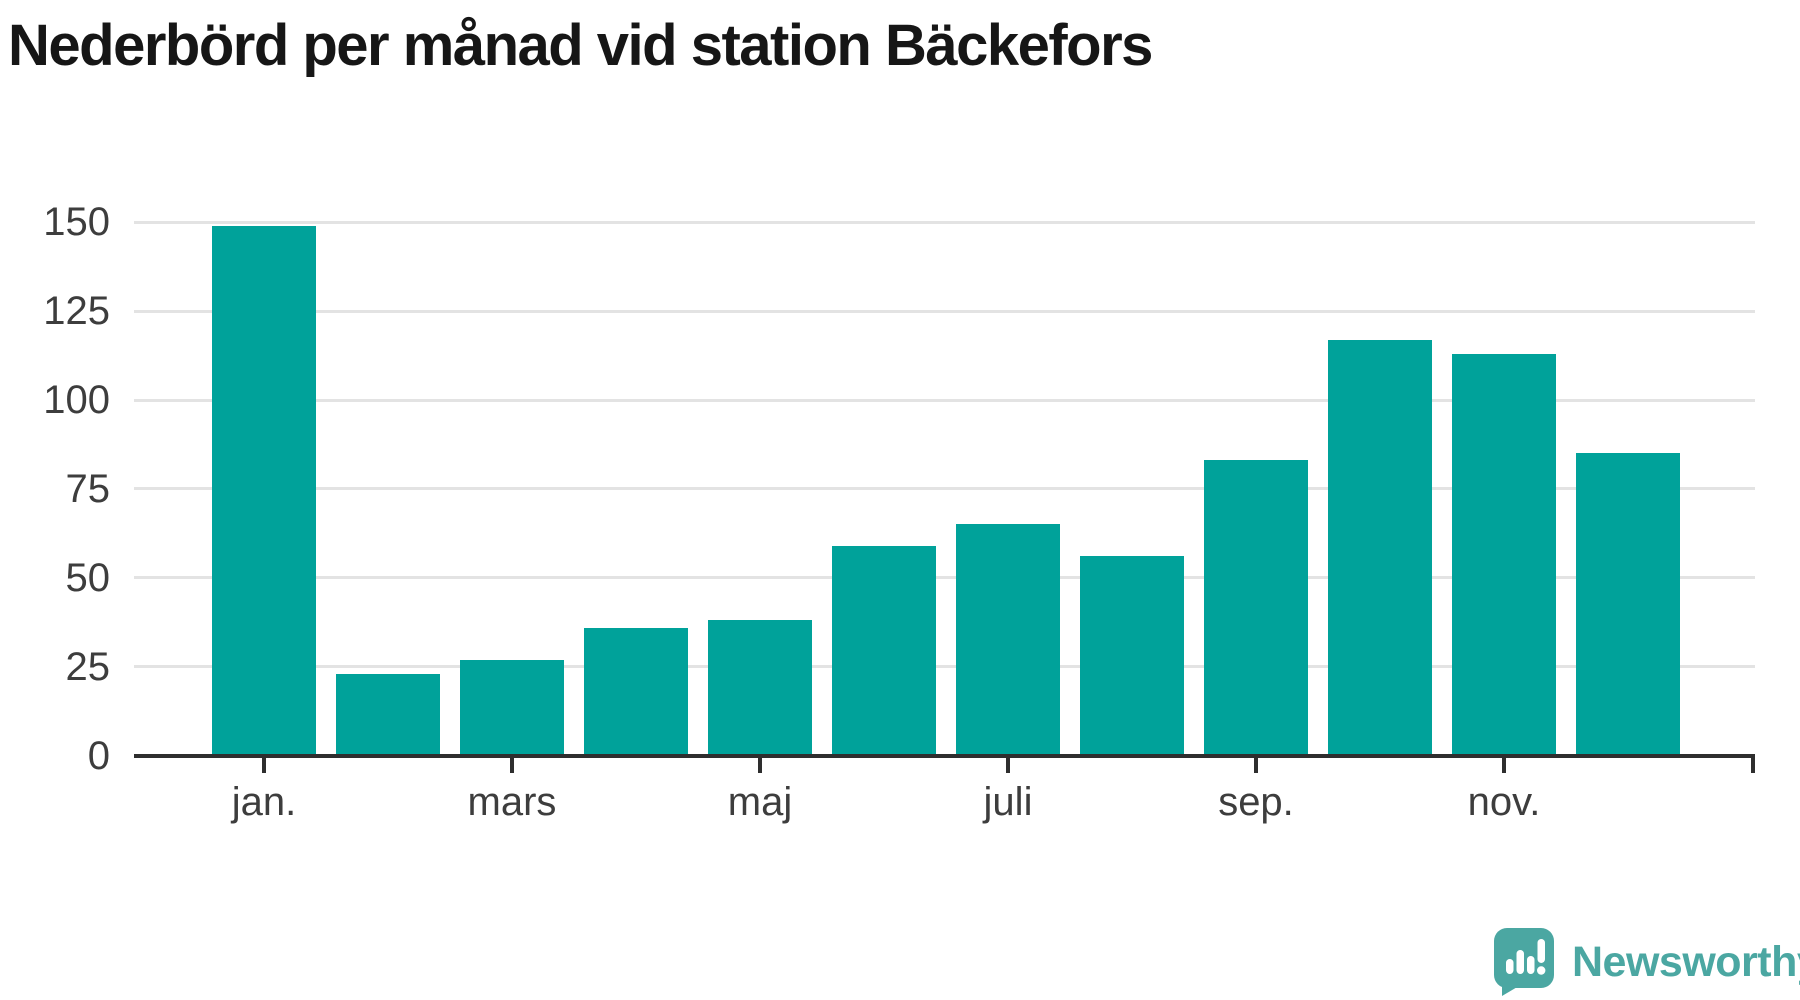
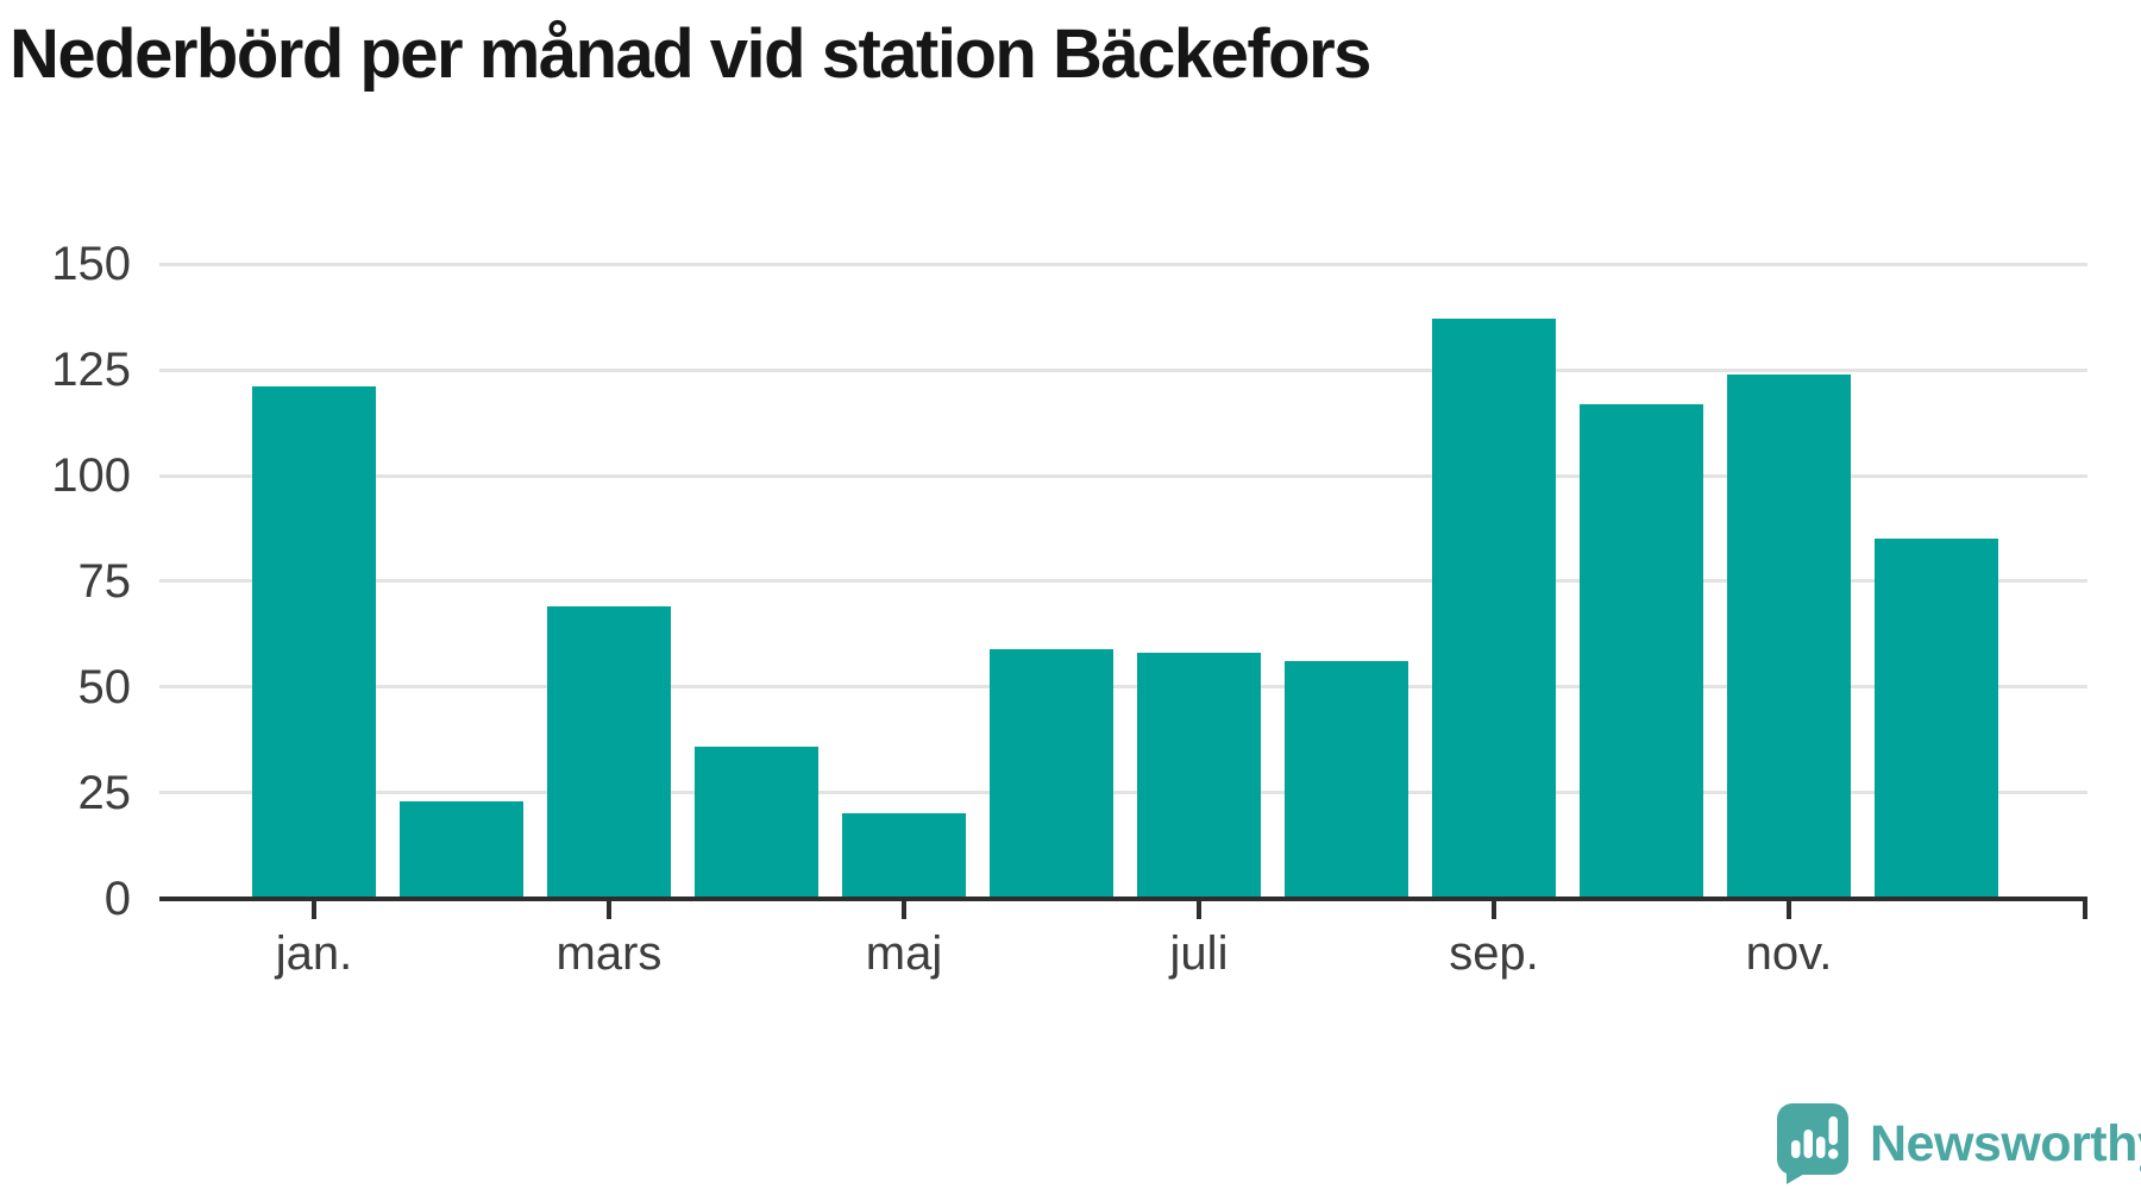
jan.: 149 -> 121
mars: 27 -> 69
maj: 38 -> 20
juli: 65 -> 58
sep.: 83 -> 137
nov.: 113 -> 124
